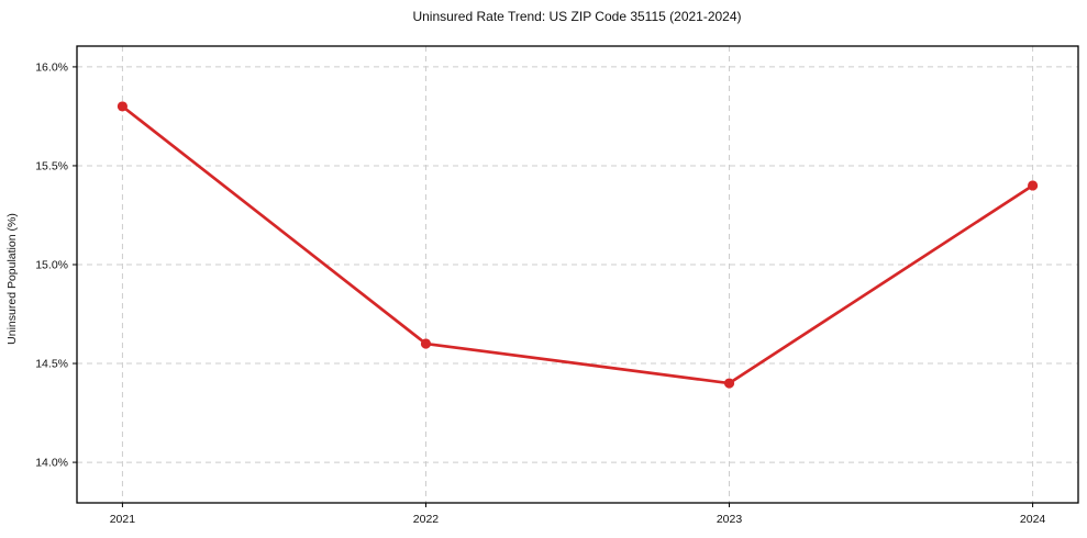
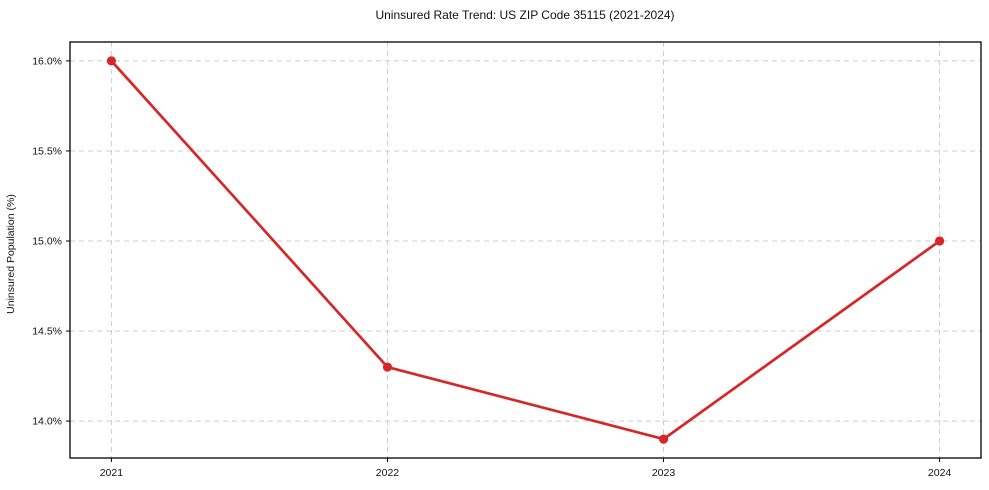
2021: 15.8% -> 16.0%
2022: 14.6% -> 14.3%
2023: 14.4% -> 13.9%
2024: 15.4% -> 15.0%
